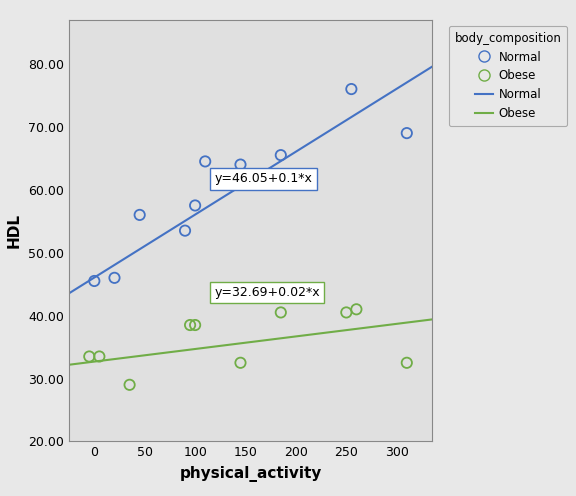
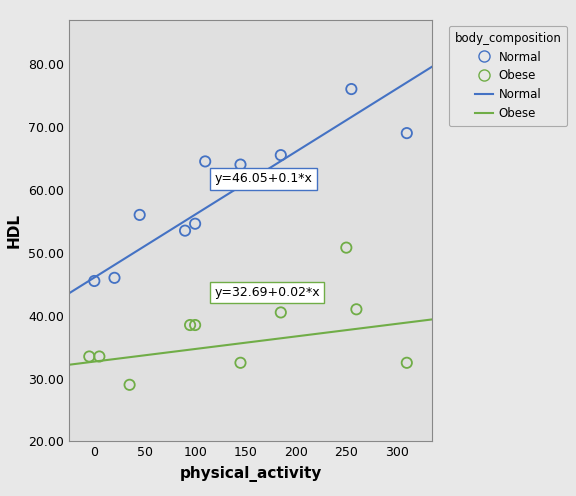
Normal/100: 57.5 -> 54.6
Obese/250: 40.5 -> 50.8
